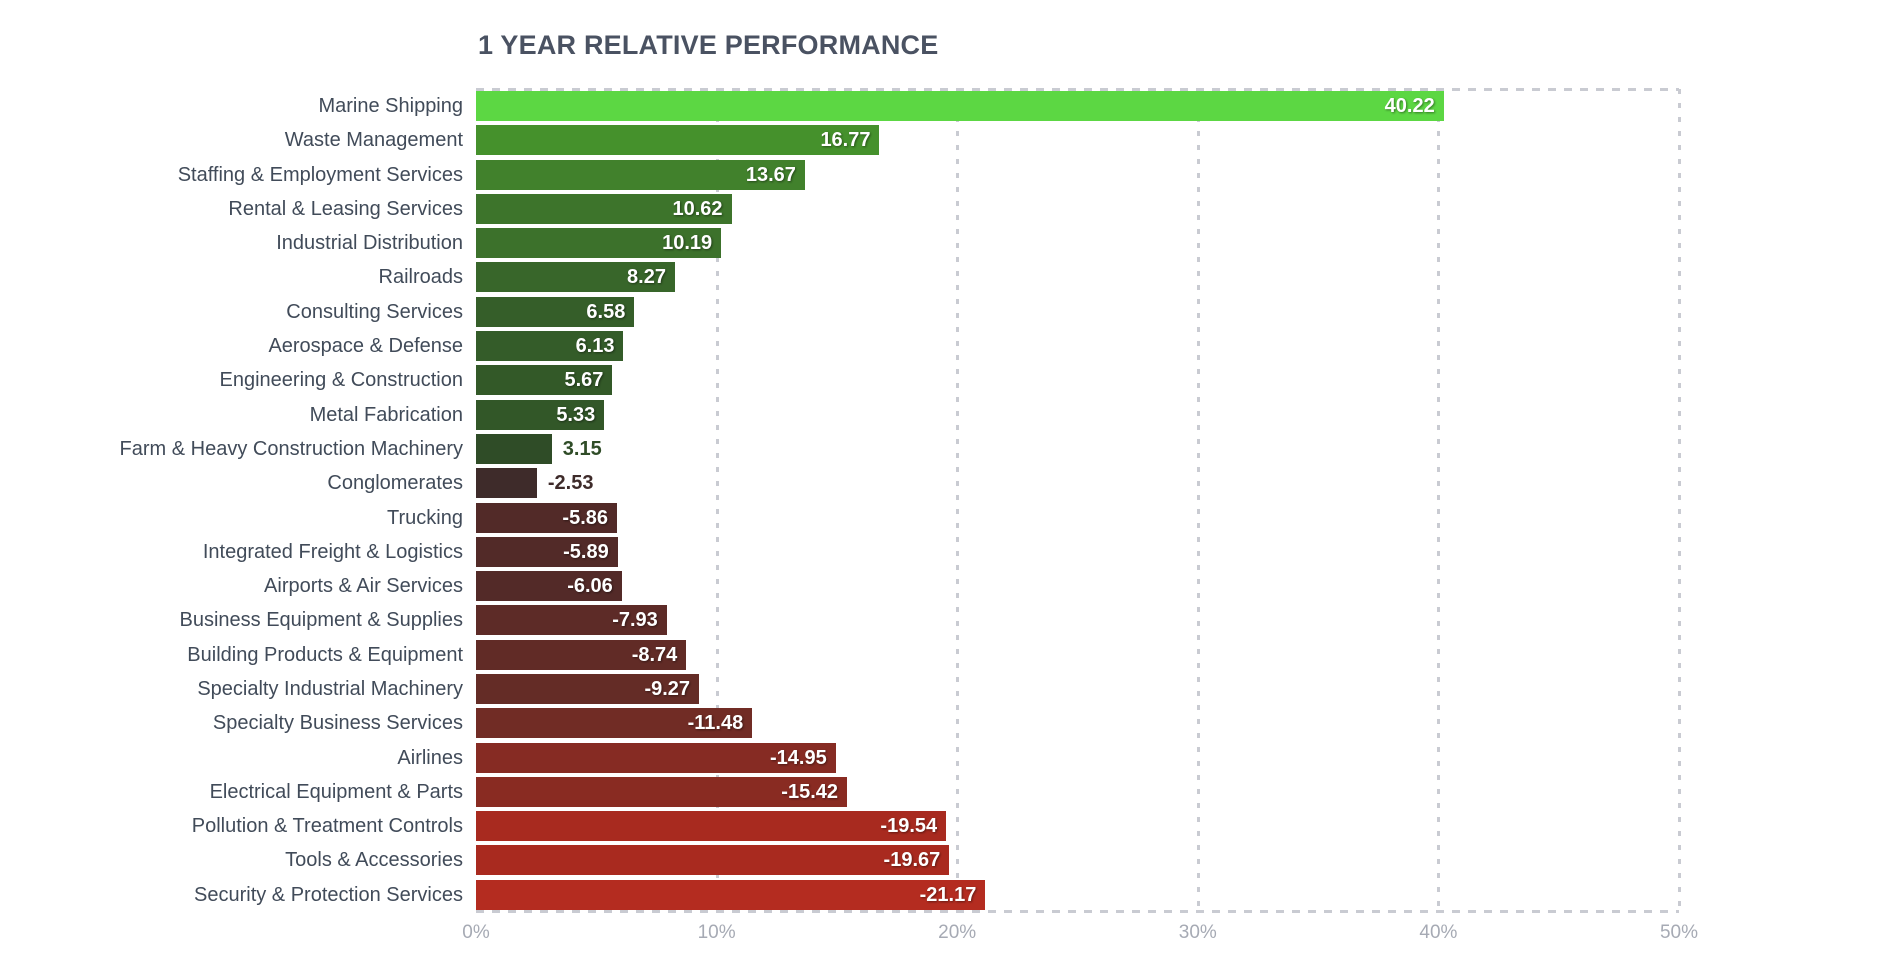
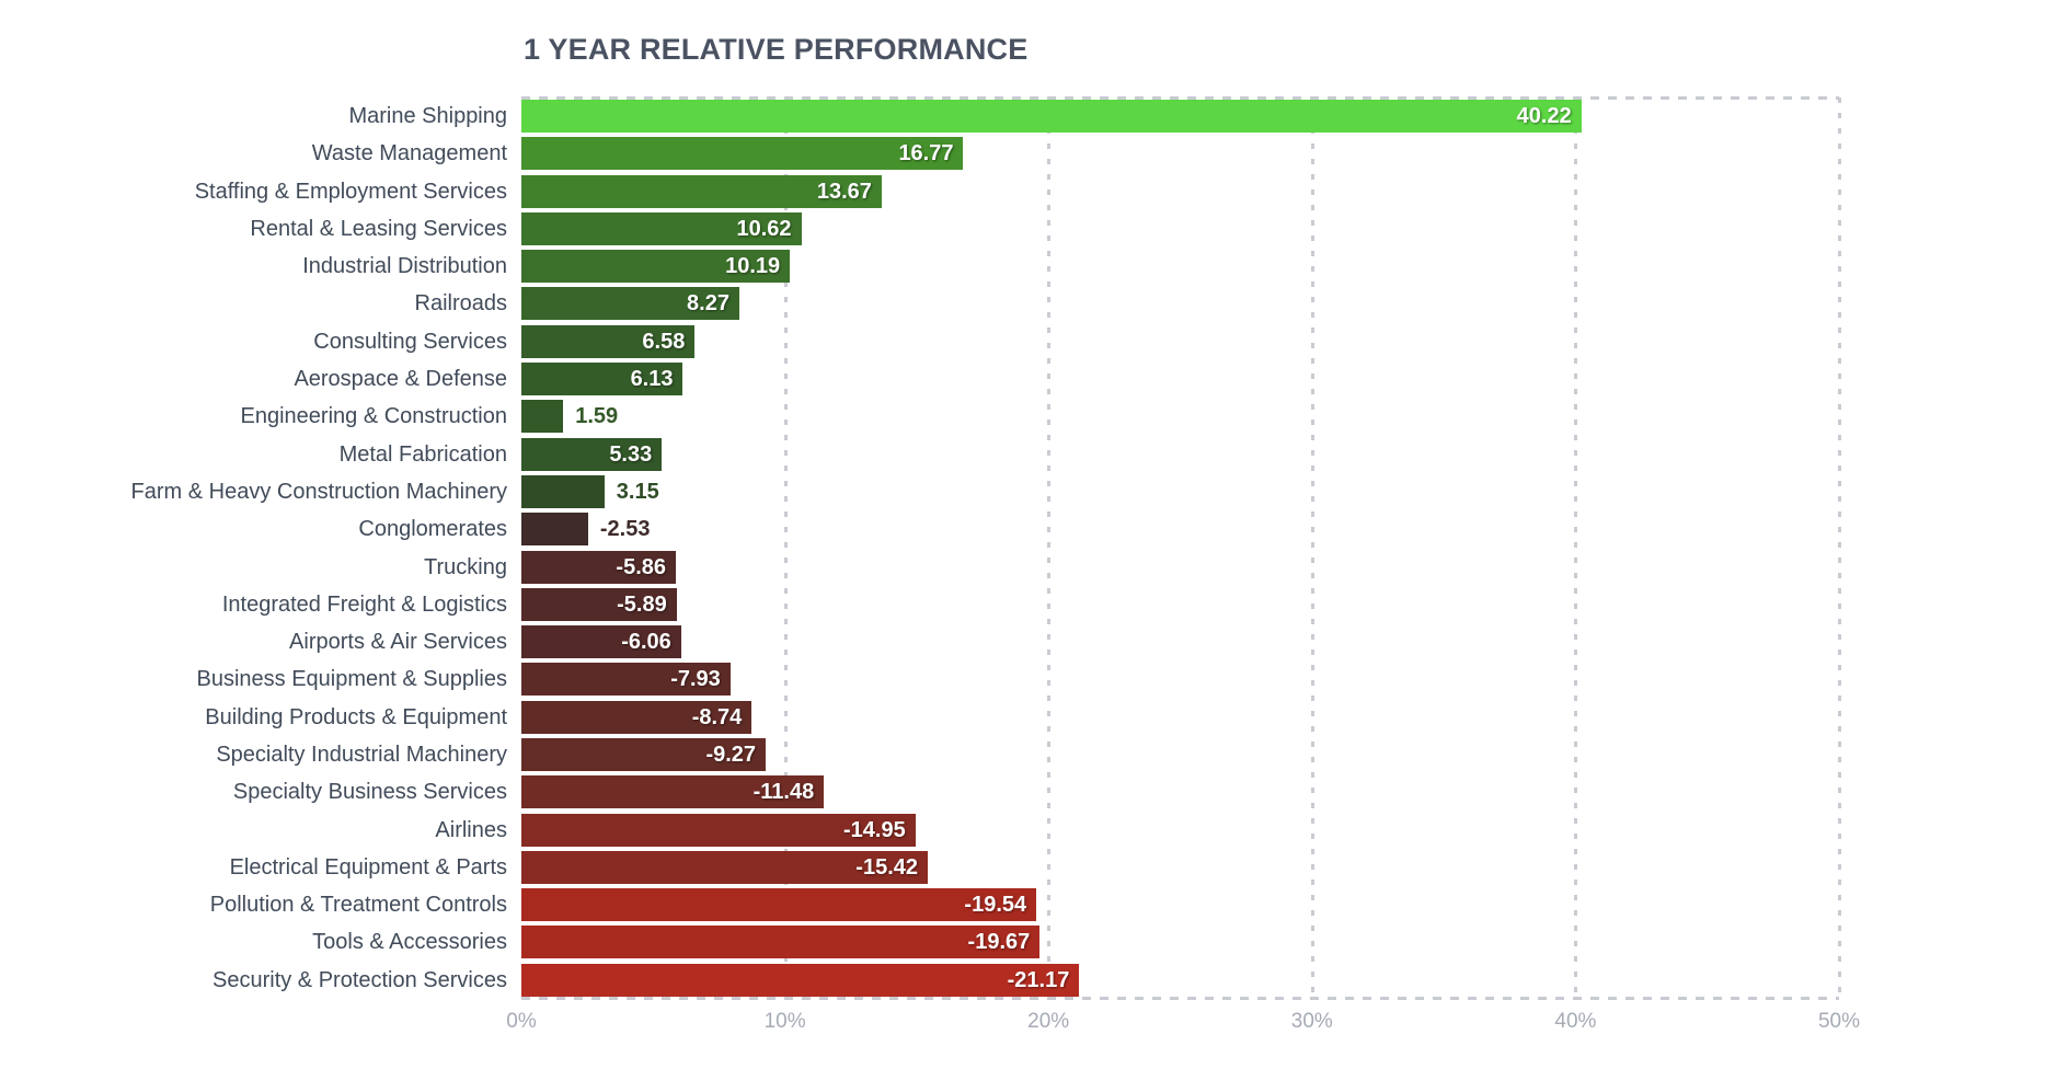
Engineering & Construction: 5.67 -> 1.59
